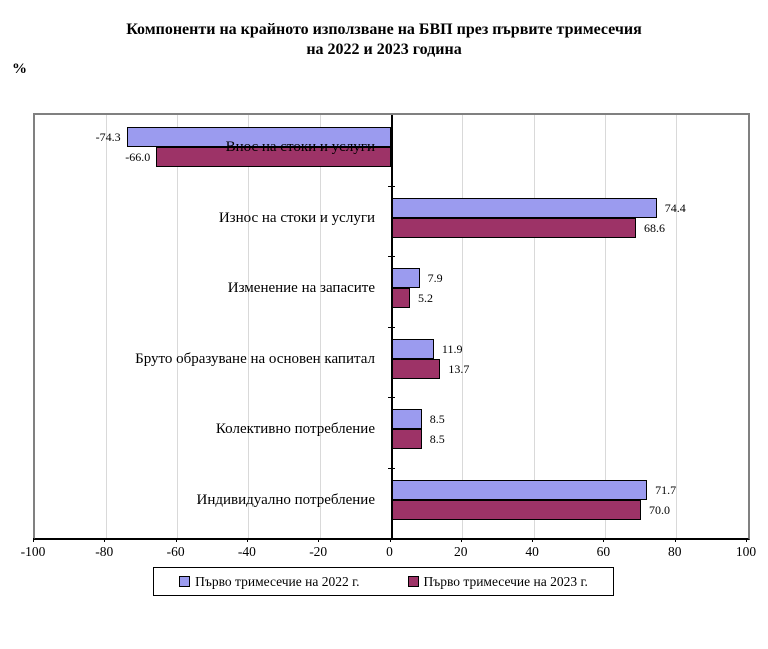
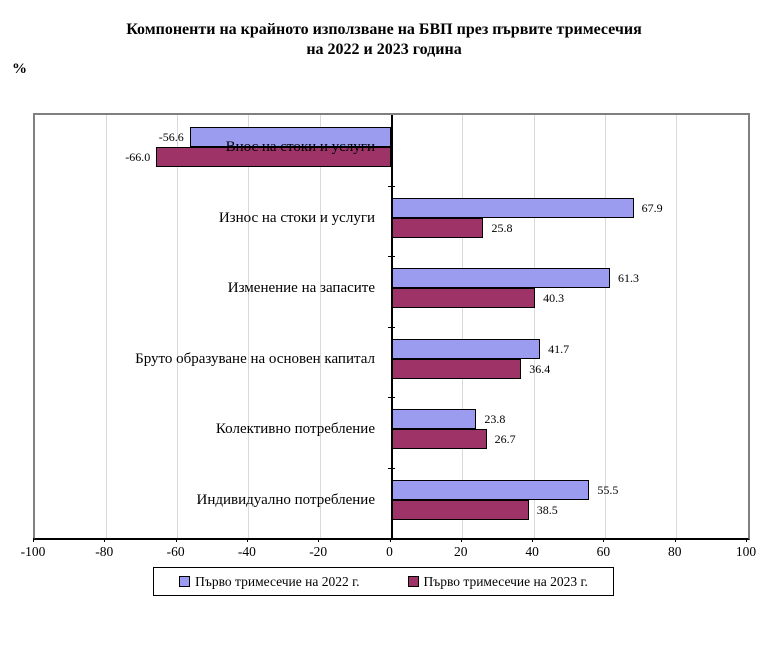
Първо тримесечие на 2022 г./Внос на стоки и услуги: -74.3 -> -56.6
Първо тримесечие на 2022 г./Износ на стоки и услуги: 74.4 -> 67.9
Първо тримесечие на 2023 г./Износ на стоки и услуги: 68.6 -> 25.8
Първо тримесечие на 2022 г./Изменение на запасите: 7.9 -> 61.3
Първо тримесечие на 2023 г./Изменение на запасите: 5.2 -> 40.3
Първо тримесечие на 2022 г./Бруто образуване на основен капитал: 11.9 -> 41.7
Първо тримесечие на 2023 г./Бруто образуване на основен капитал: 13.7 -> 36.4
Първо тримесечие на 2022 г./Колективно потребление: 8.5 -> 23.8
Първо тримесечие на 2023 г./Колективно потребление: 8.5 -> 26.7
Първо тримесечие на 2022 г./Индивидуално потребление: 71.7 -> 55.5
Първо тримесечие на 2023 г./Индивидуално потребление: 70.0 -> 38.5
